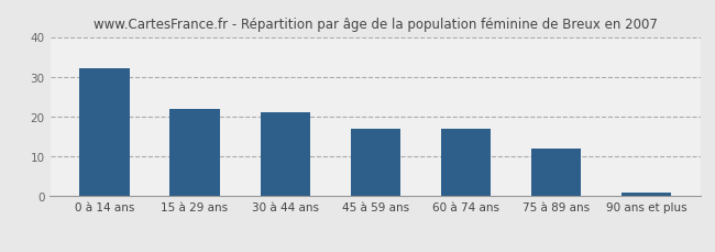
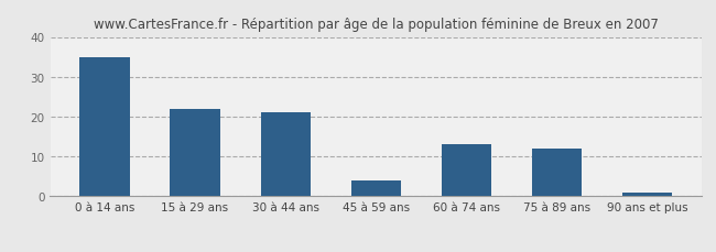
0 à 14 ans: 32 -> 35
45 à 59 ans: 17 -> 4
60 à 74 ans: 17 -> 13
